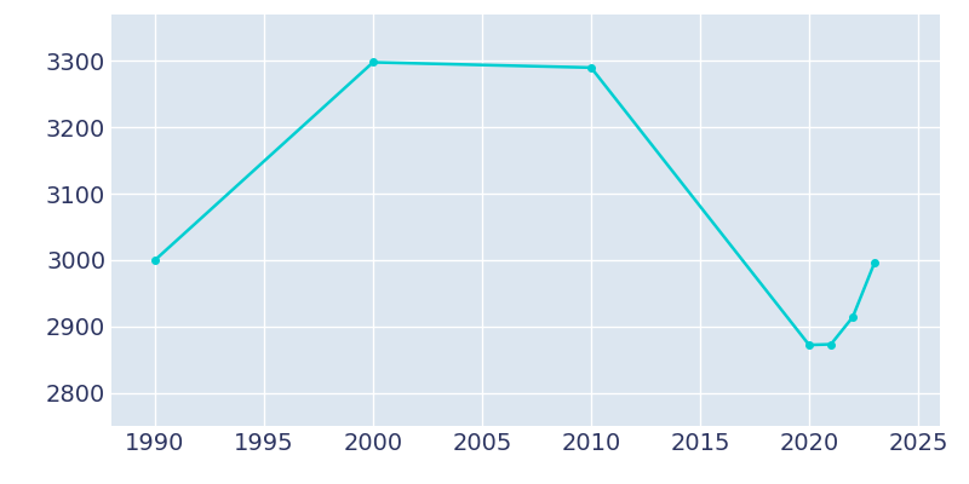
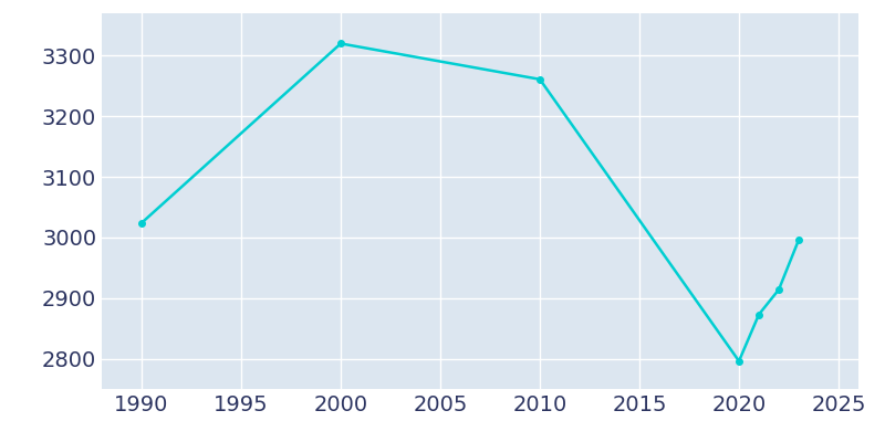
1990: 3000 -> 3024
2000: 3298 -> 3320
2010: 3290 -> 3261
2020: 2872 -> 2796
